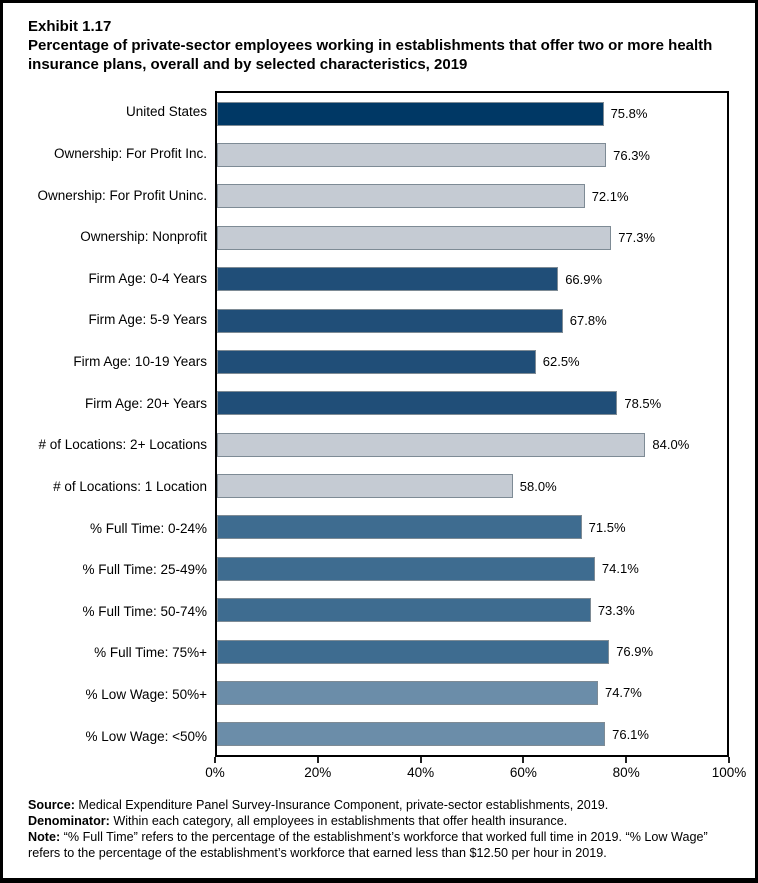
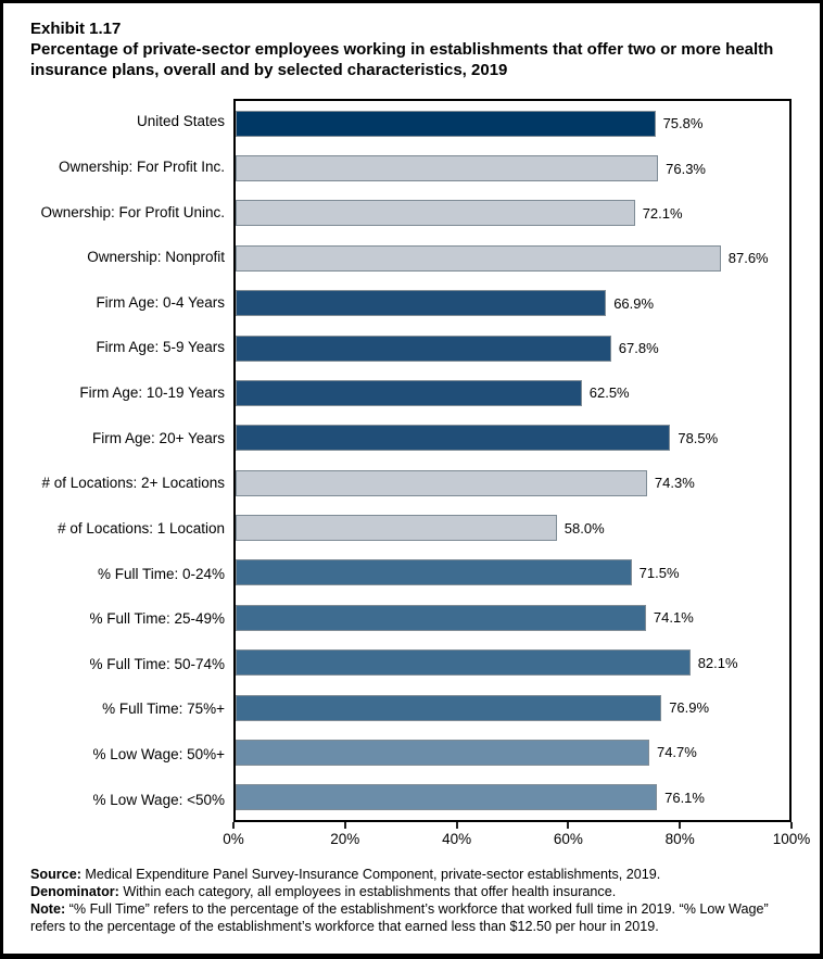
Ownership: Nonprofit: 77.3% -> 87.6%
# of Locations: 2+ Locations: 84.0% -> 74.3%
% Full Time: 50-74%: 73.3% -> 82.1%
